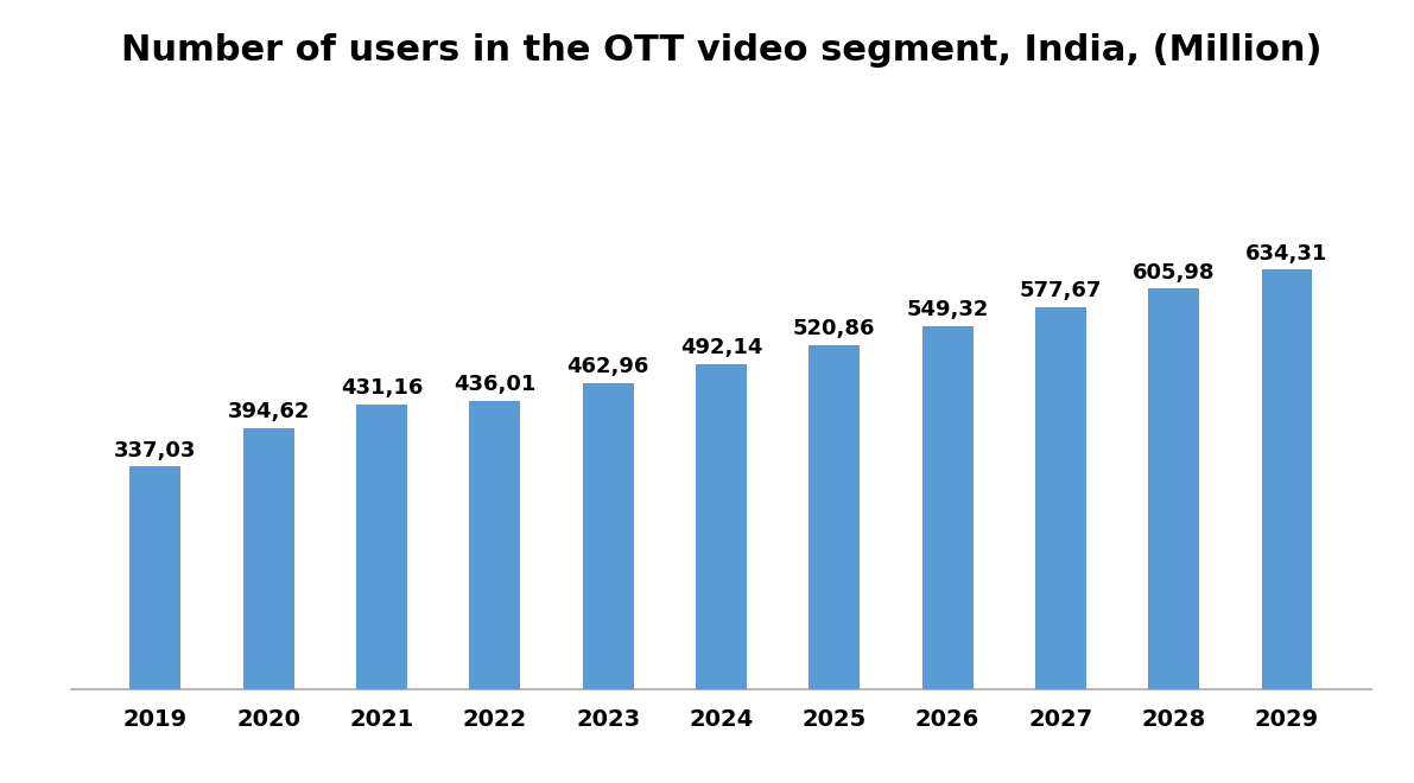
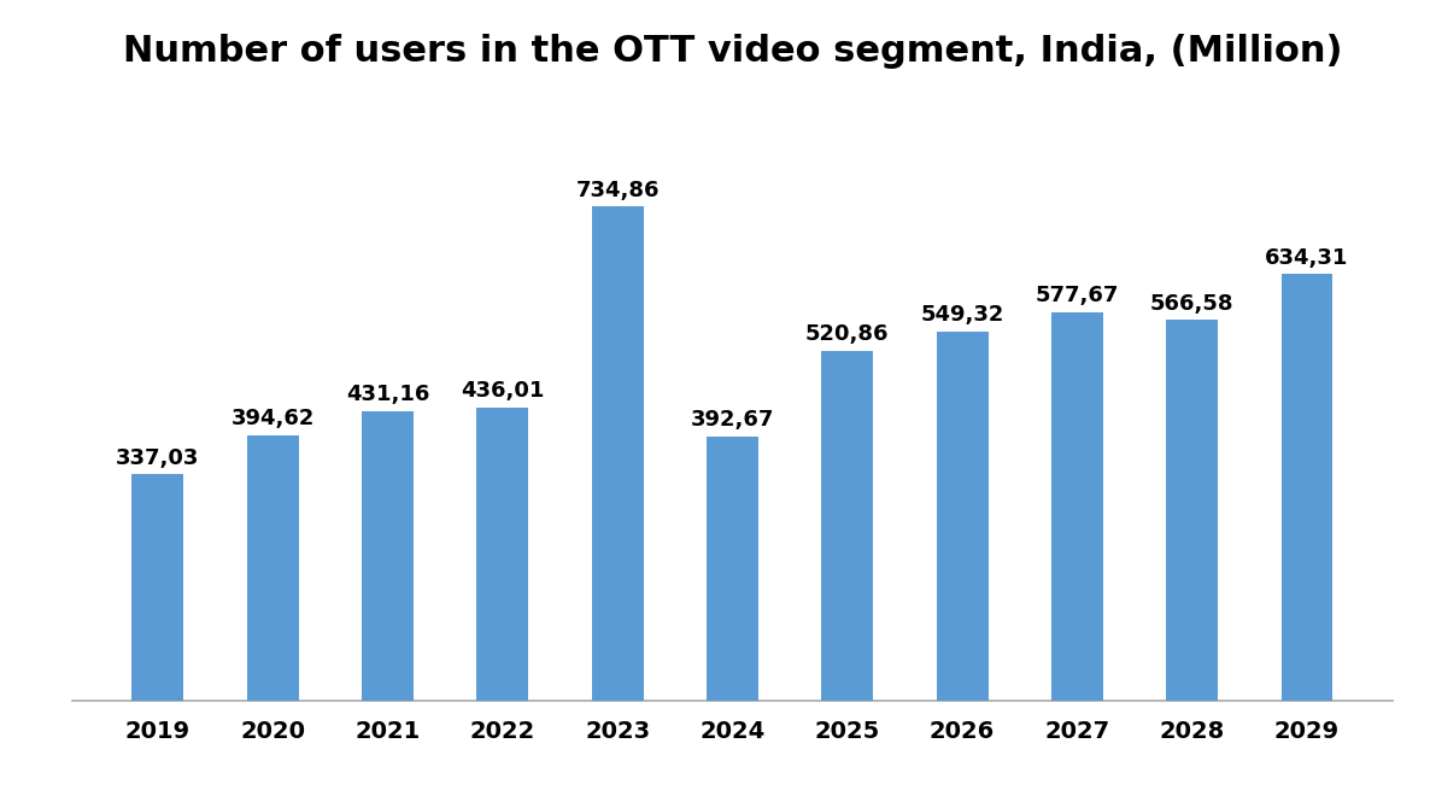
2023: 462,96 -> 734,86
2024: 492,14 -> 392,67
2028: 605,98 -> 566,58
